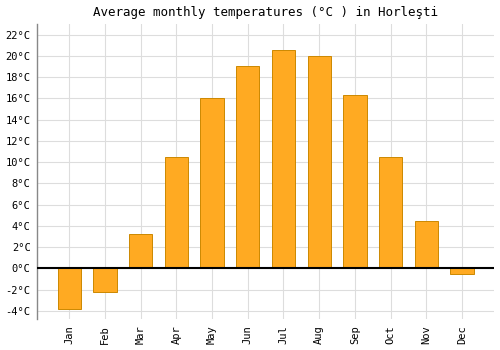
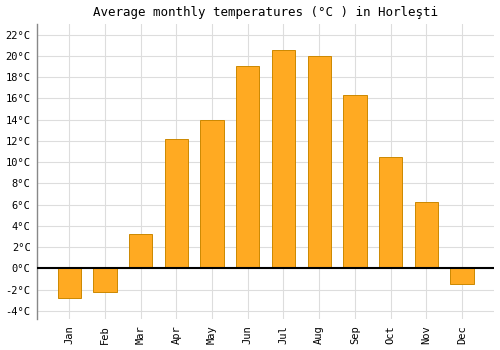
Jan: -3.8°C -> -2.8°C
Apr: 10.5°C -> 12.2°C
May: 16.0°C -> 14.0°C
Nov: 4.5°C -> 6.2°C
Dec: -0.5°C -> -1.5°C
